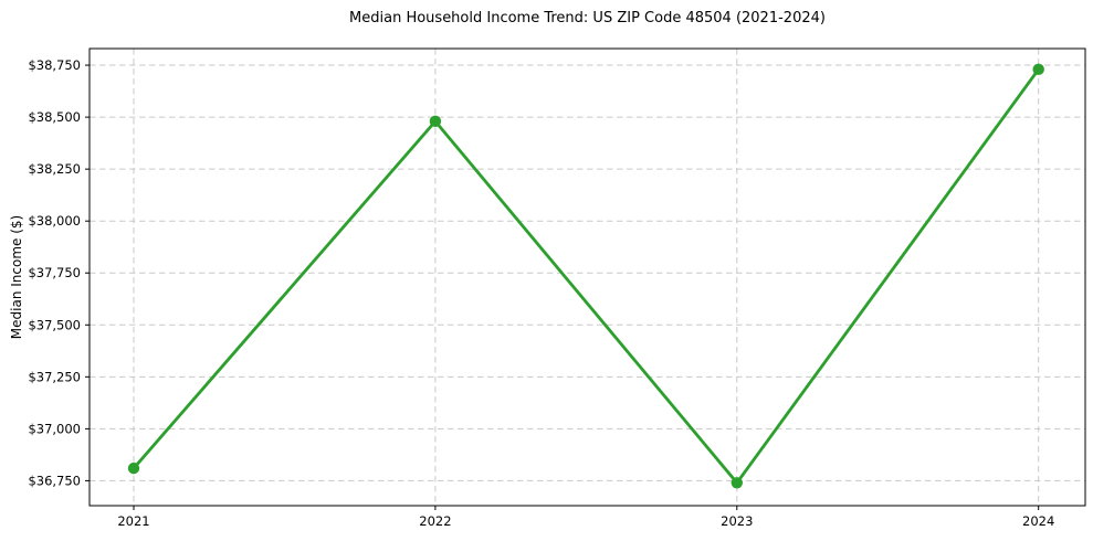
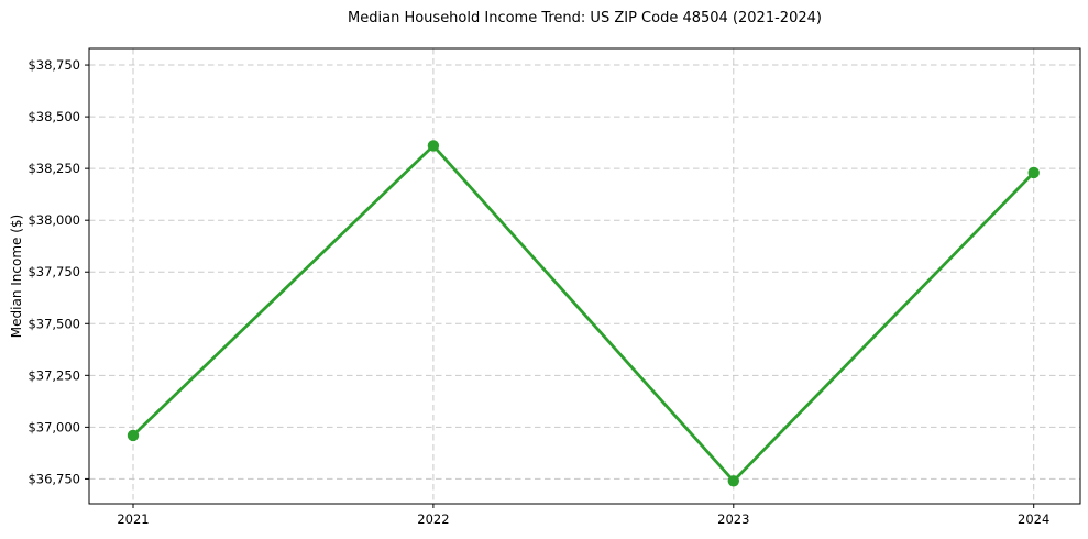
2021: $36810 -> $36960
2022: $38480 -> $38360
2024: $38730 -> $38230
